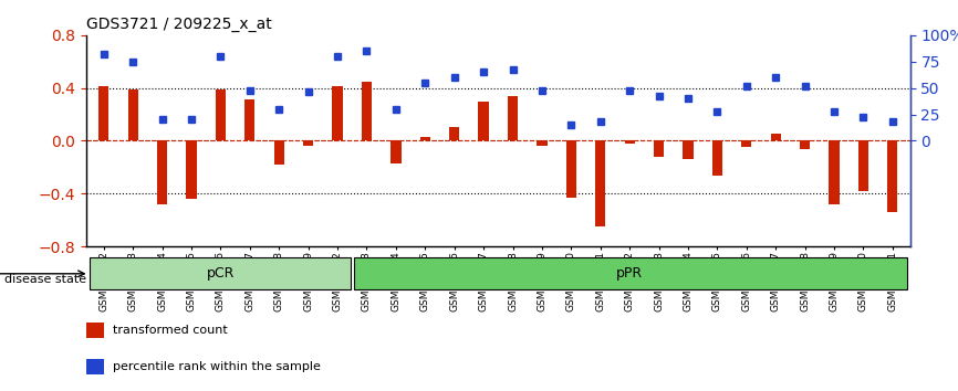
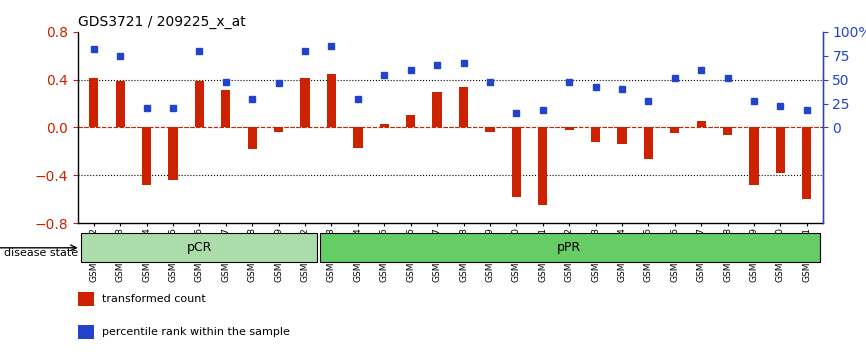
GSM559050: -0.43 -> -0.58
GSM559061: -0.54 -> -0.60
